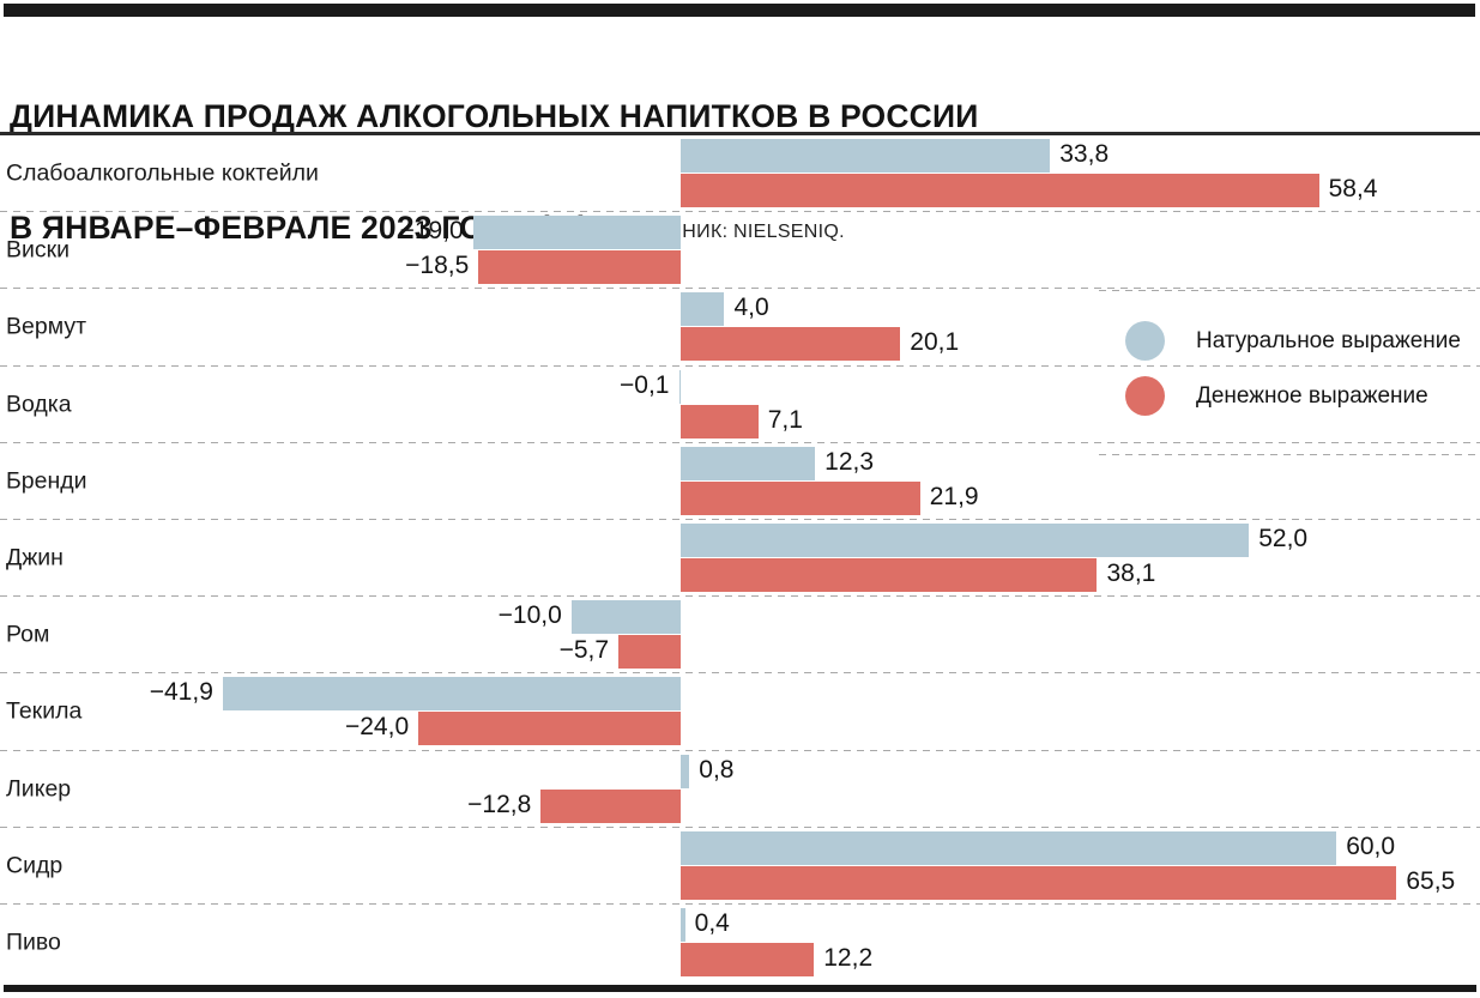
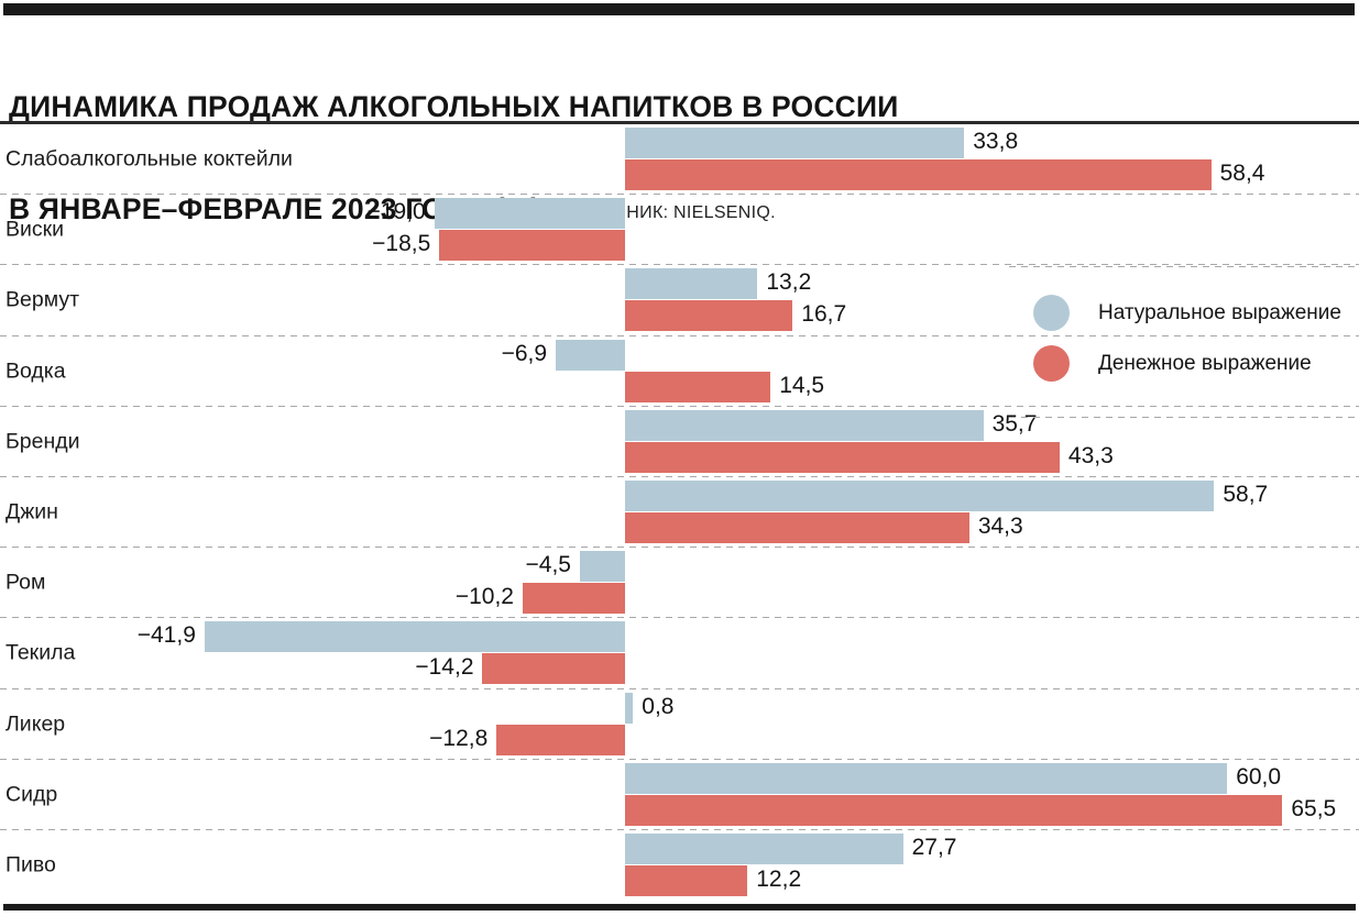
Натуральное выражение/Вермут: 4,0 -> 13,2
Денежное выражение/Вермут: 20,1 -> 16,7
Натуральное выражение/Водка: −0,1 -> −6,9
Денежное выражение/Водка: 7,1 -> 14,5
Натуральное выражение/Бренди: 12,3 -> 35,7
Денежное выражение/Бренди: 21,9 -> 43,3
Натуральное выражение/Джин: 52,0 -> 58,7
Денежное выражение/Джин: 38,1 -> 34,3
Натуральное выражение/Ром: −10,0 -> −4,5
Денежное выражение/Ром: −5,7 -> −10,2
Денежное выражение/Текила: −24,0 -> −14,2
Натуральное выражение/Пиво: 0,4 -> 27,7
